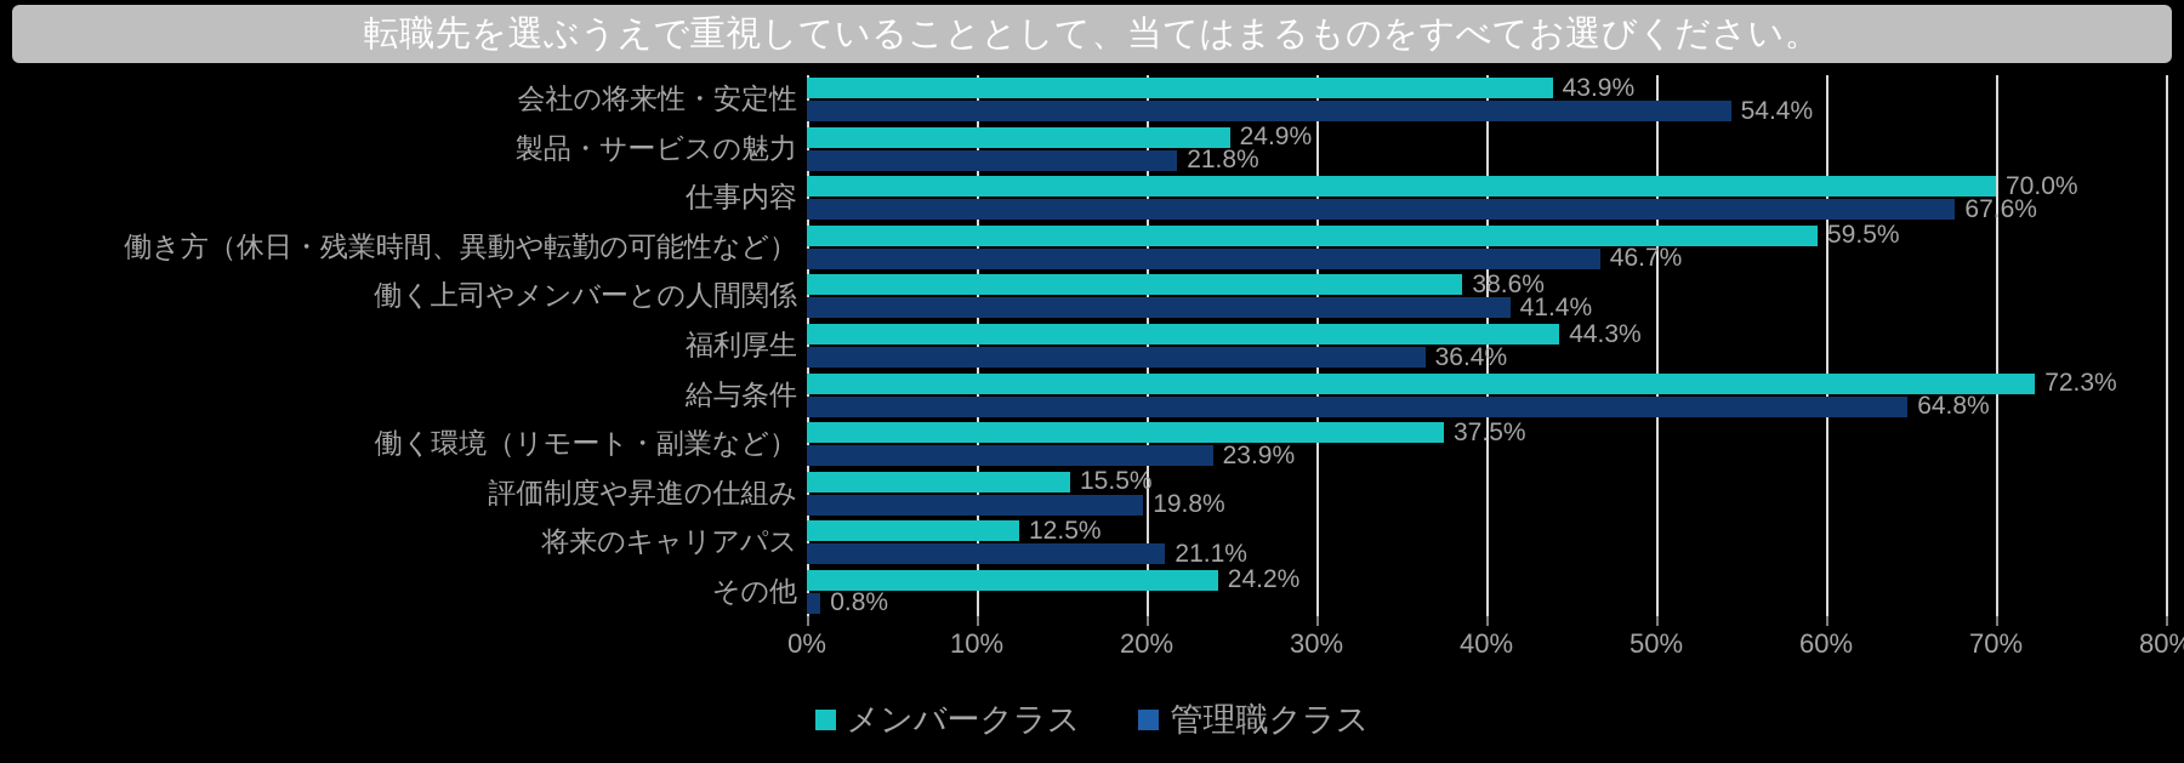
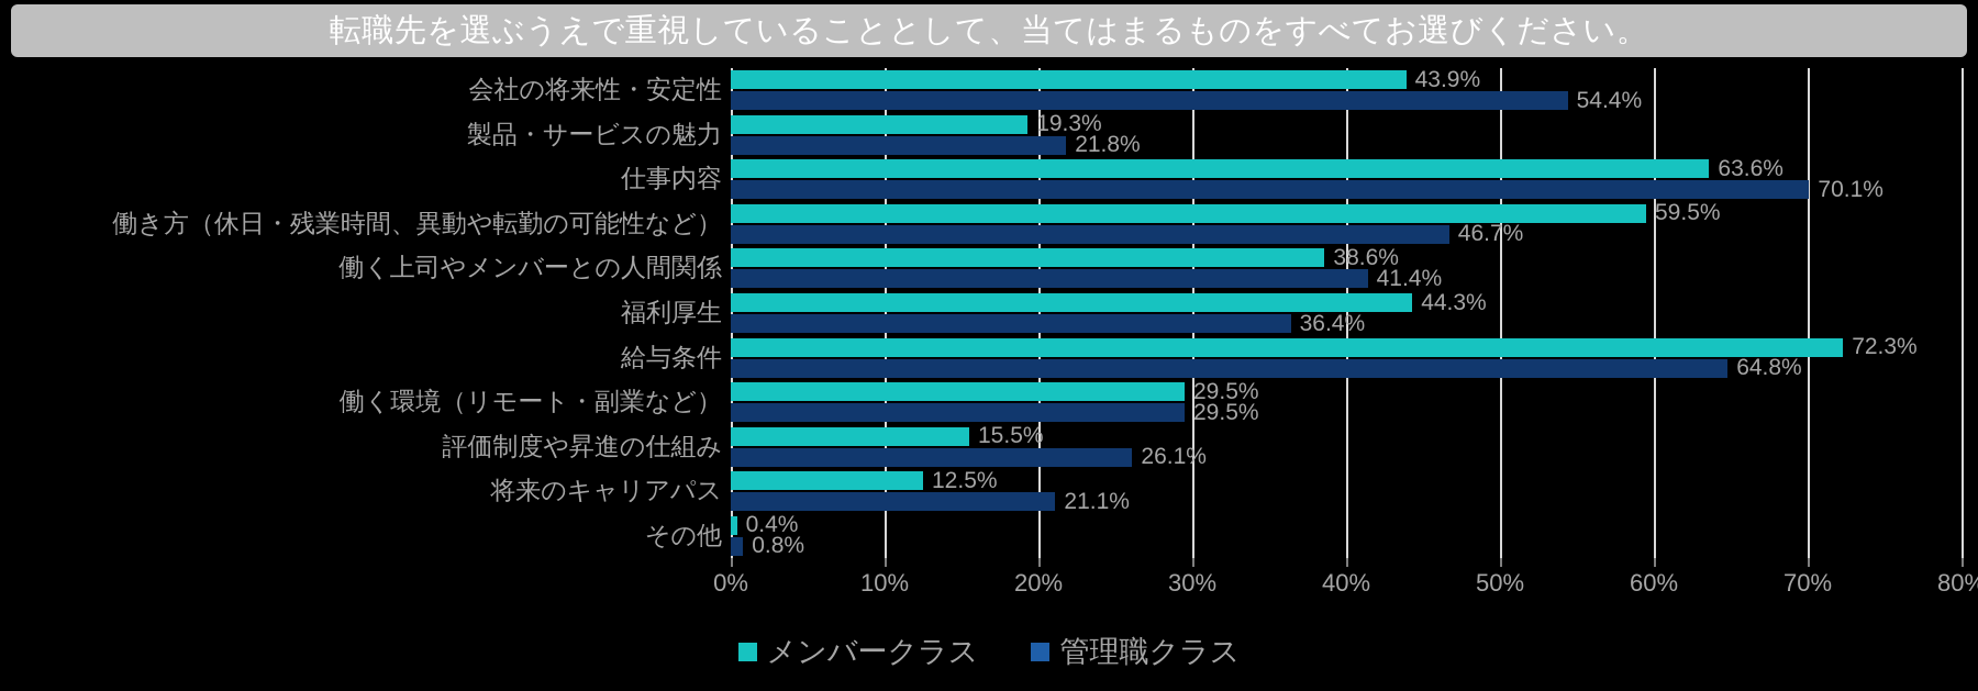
メンバークラス/製品・サービスの魅力: 24.9% -> 19.3%
メンバークラス/仕事内容: 70.0% -> 63.6%
管理職クラス/仕事内容: 67.6% -> 70.1%
メンバークラス/働く環境（リモート・副業など）: 37.5% -> 29.5%
管理職クラス/働く環境（リモート・副業など）: 23.9% -> 29.5%
管理職クラス/評価制度や昇進の仕組み: 19.8% -> 26.1%
メンバークラス/その他: 24.2% -> 0.4%
